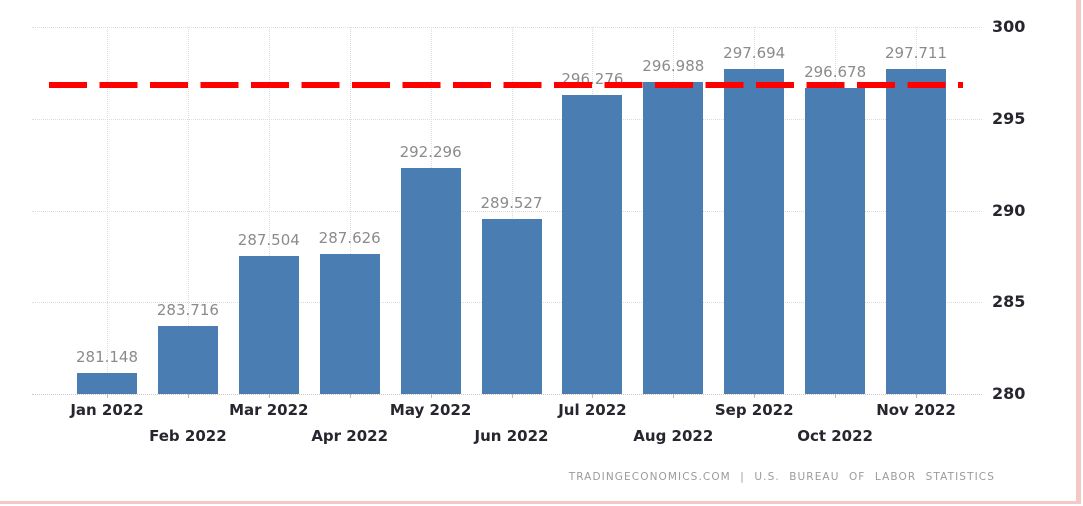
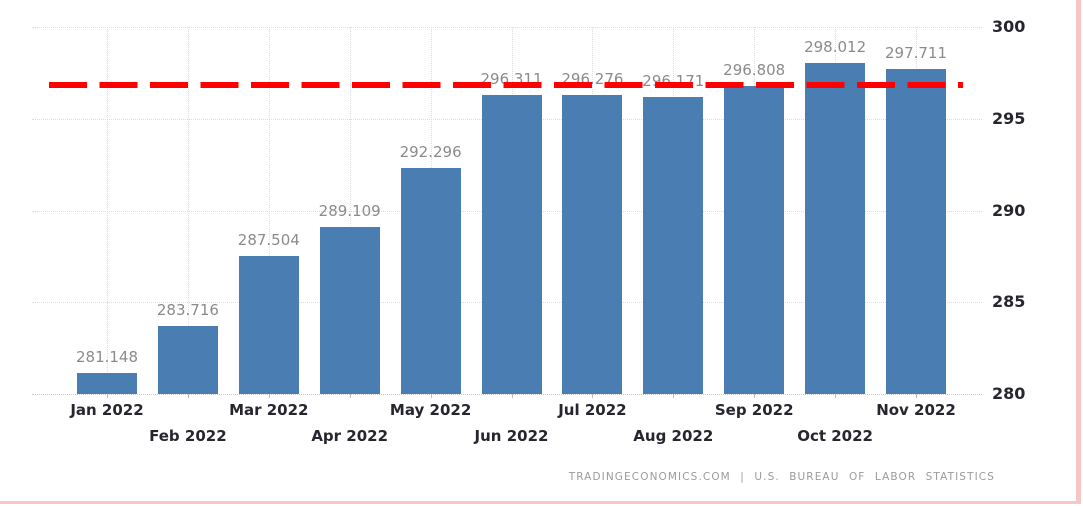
Apr 2022: 287.626 -> 289.109
Jun 2022: 289.527 -> 296.311
Aug 2022: 296.988 -> 296.171
Sep 2022: 297.694 -> 296.808
Oct 2022: 296.678 -> 298.012
